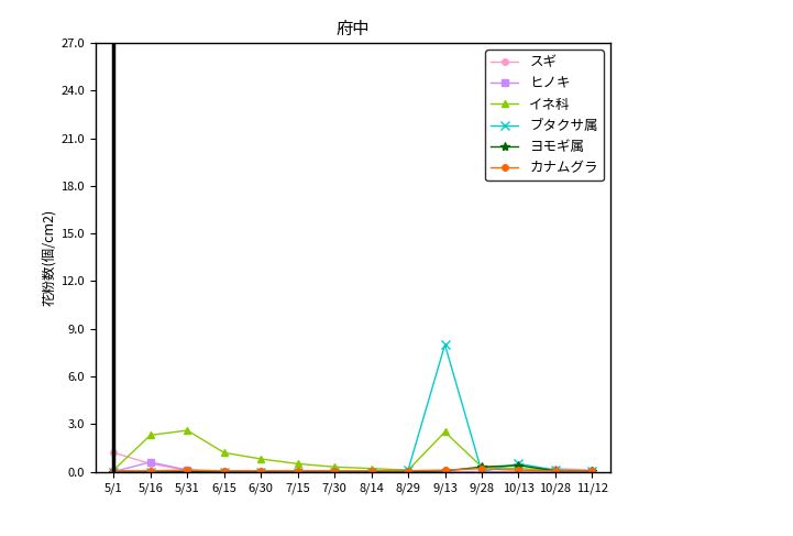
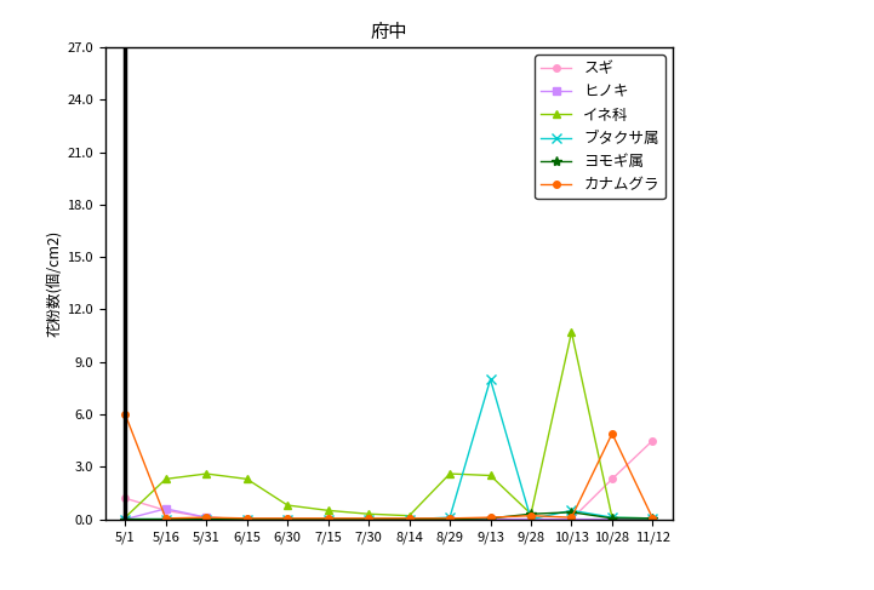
カナムグラ/5/1: 0.1 -> 6.0
イネ科/6/15: 1.2 -> 2.3
イネ科/8/29: 0.1 -> 2.6
イネ科/10/13: 0.2 -> 10.7
スギ/10/28: 0.2 -> 2.3
カナムグラ/10/28: 0.1 -> 4.9
スギ/11/12: 0.1 -> 4.5
